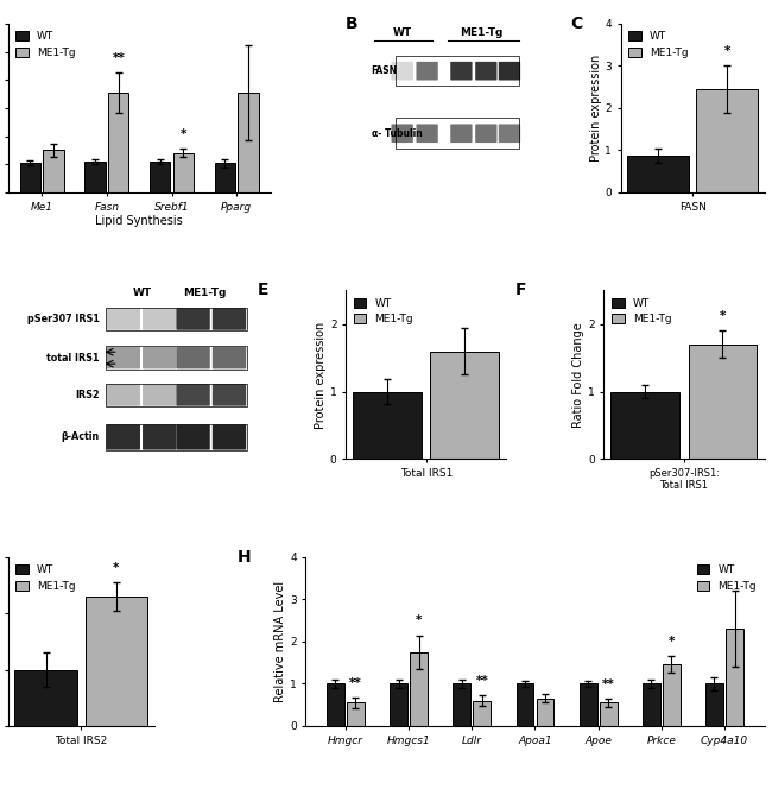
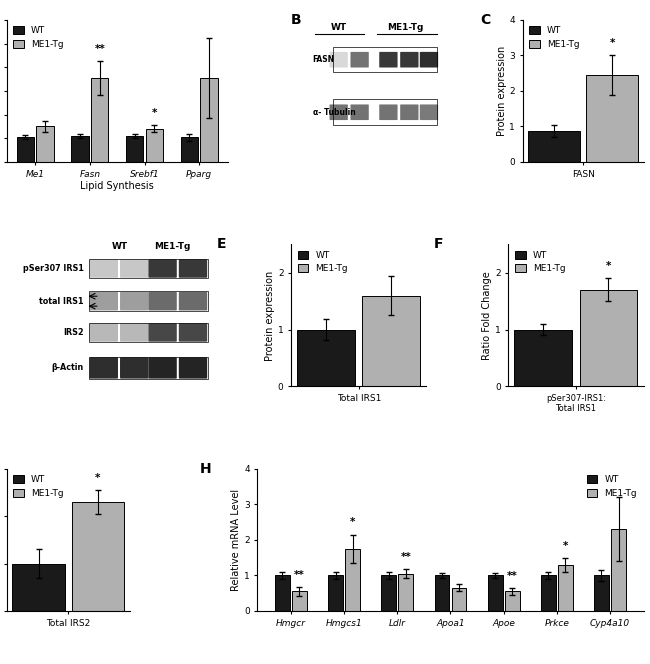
ME1-Tg/Ldlr: 0.60 -> 1.05
ME1-Tg/Prkce: 1.45 -> 1.30
